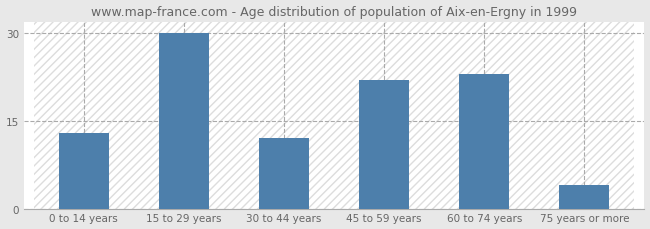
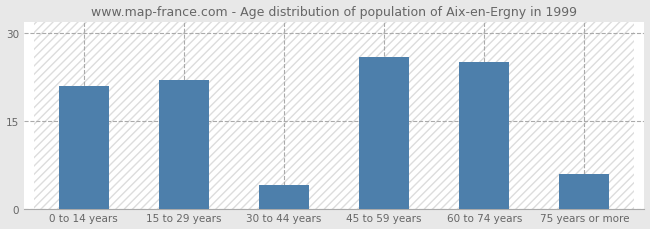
0 to 14 years: 13 -> 21
15 to 29 years: 30 -> 22
30 to 44 years: 12 -> 4
45 to 59 years: 22 -> 26
60 to 74 years: 23 -> 25
75 years or more: 4 -> 6
